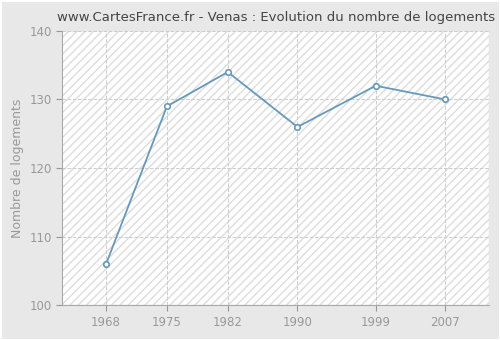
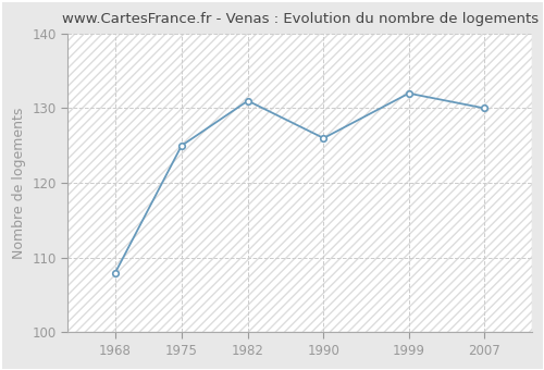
1968: 106 -> 108
1975: 129 -> 125
1982: 134 -> 131
